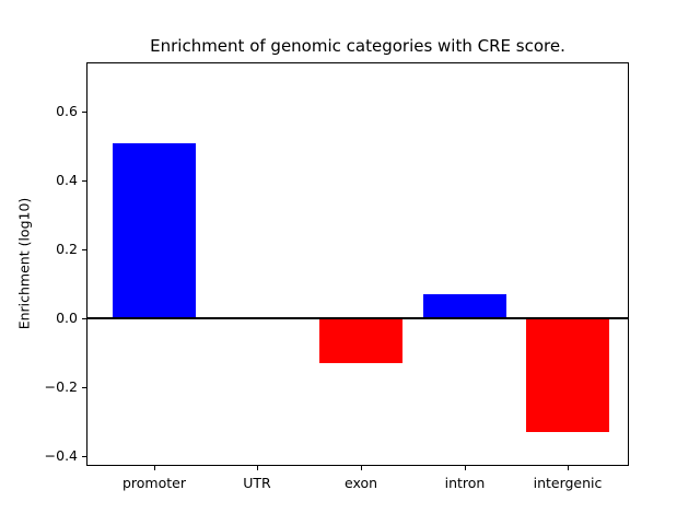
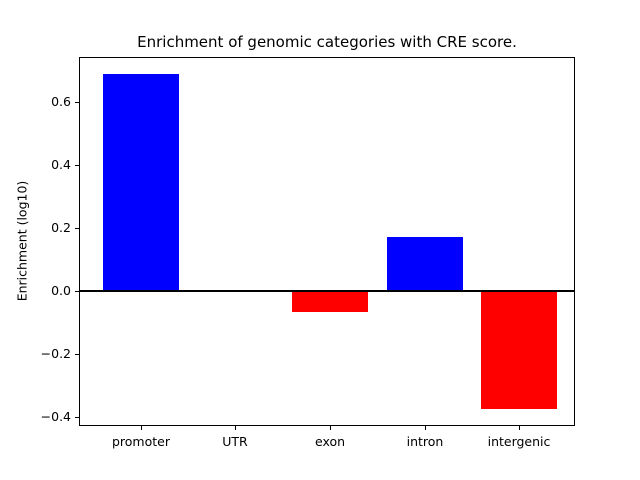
promoter: 0.51 -> 0.69
exon: -0.13 -> -0.07
intron: 0.07 -> 0.17
intergenic: -0.33 -> -0.38
